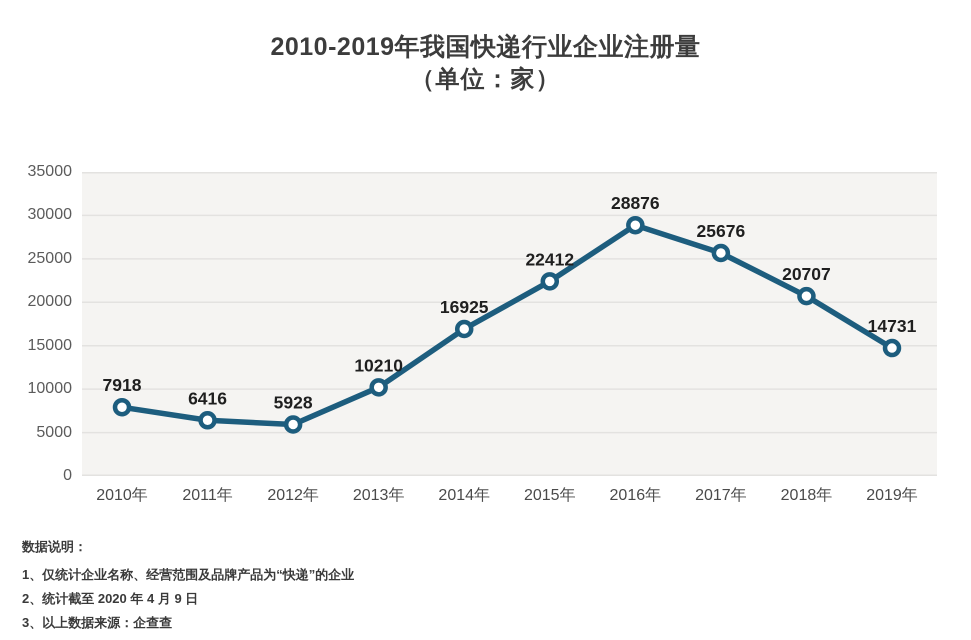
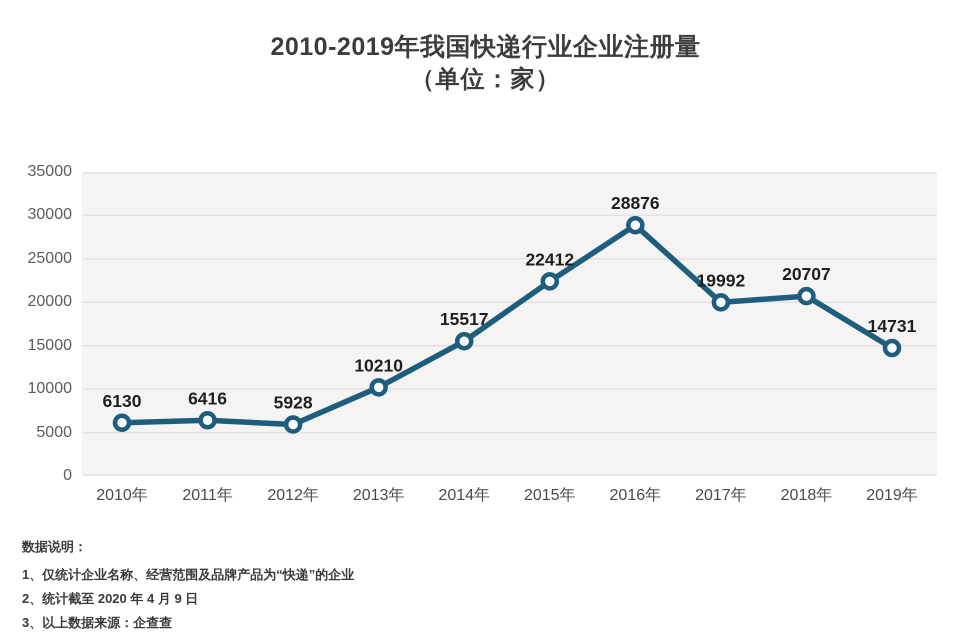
2010年: 7918 -> 6130
2014年: 16925 -> 15517
2017年: 25676 -> 19992
